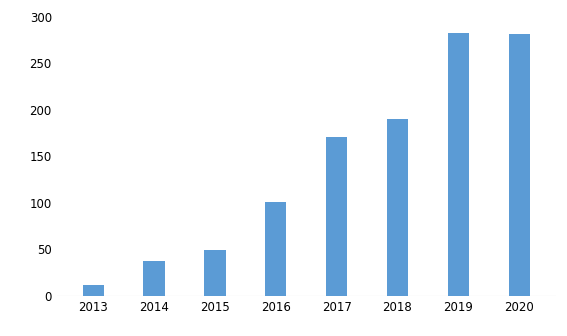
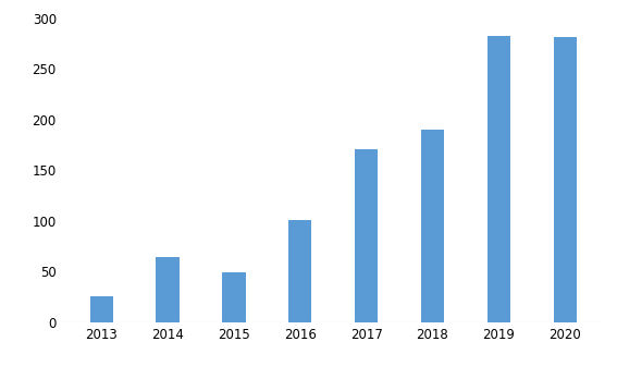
2013: 11 -> 26
2014: 37 -> 64
